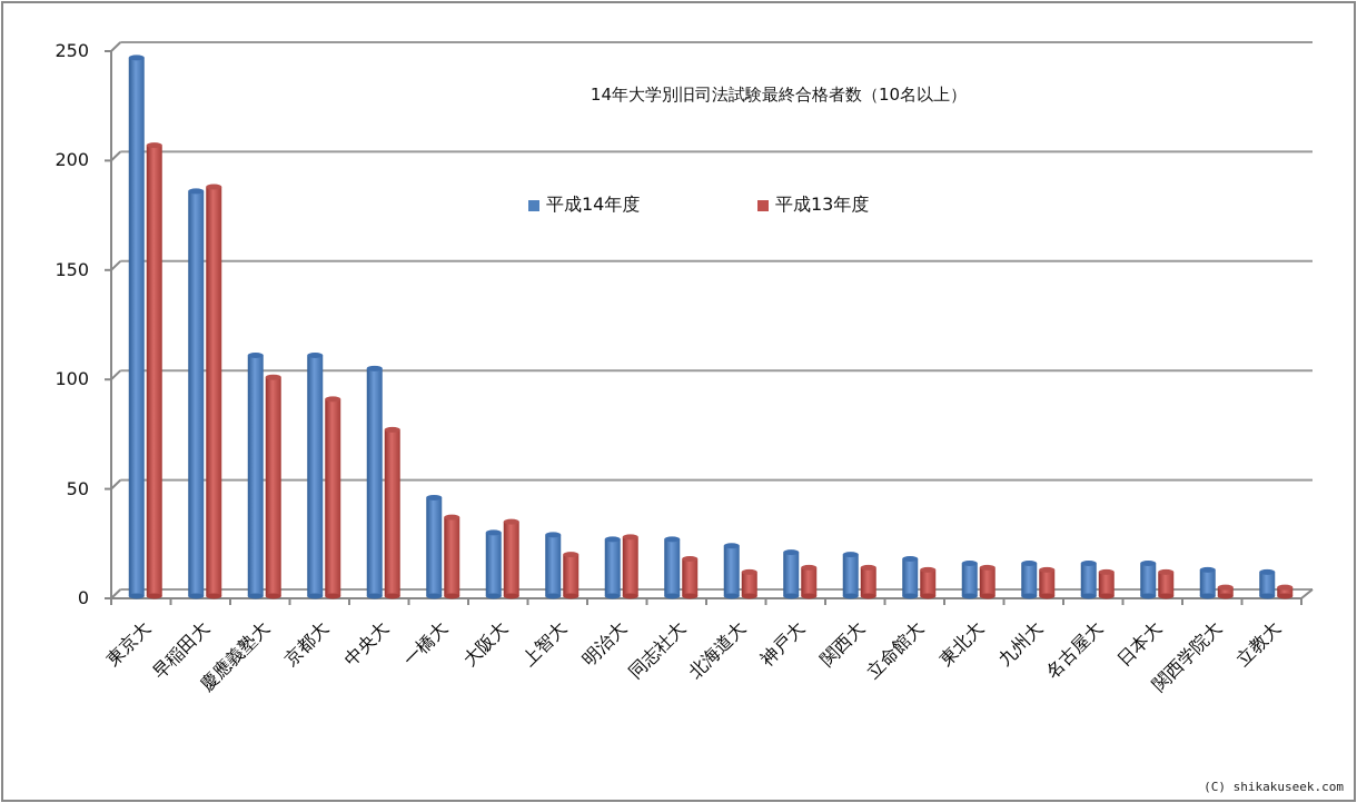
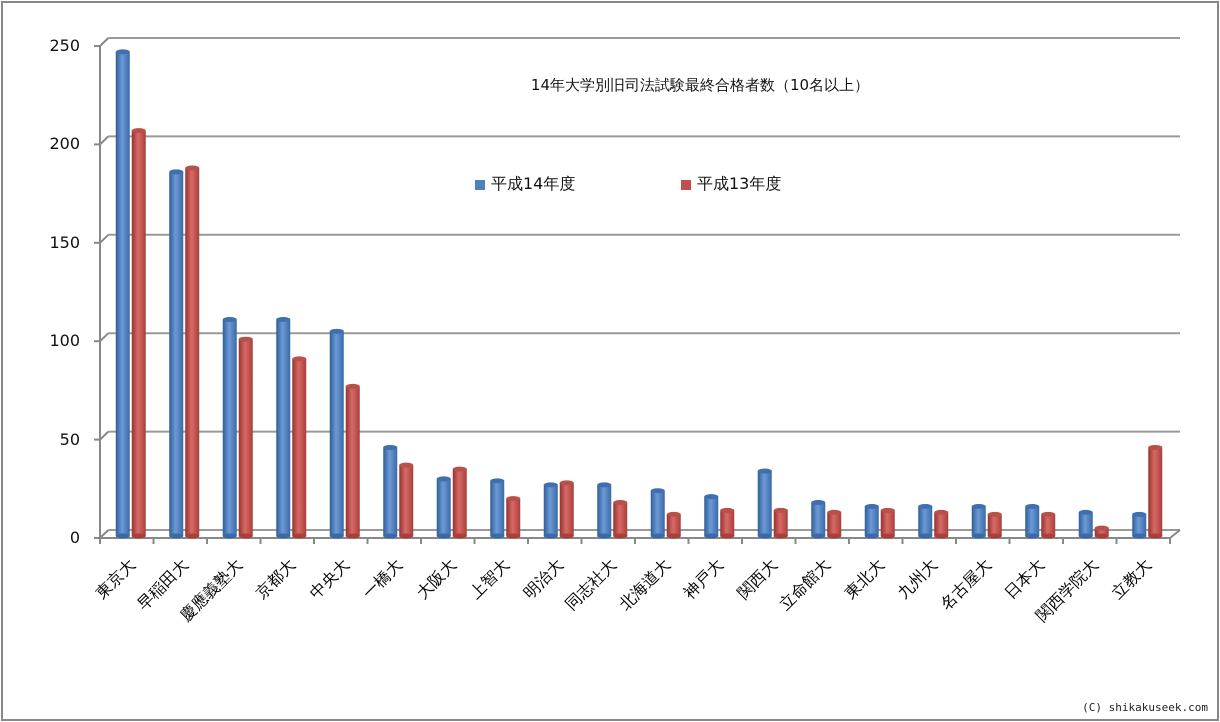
平成14年度/関西大: 19 -> 33
平成13年度/立教大: 4 -> 45
